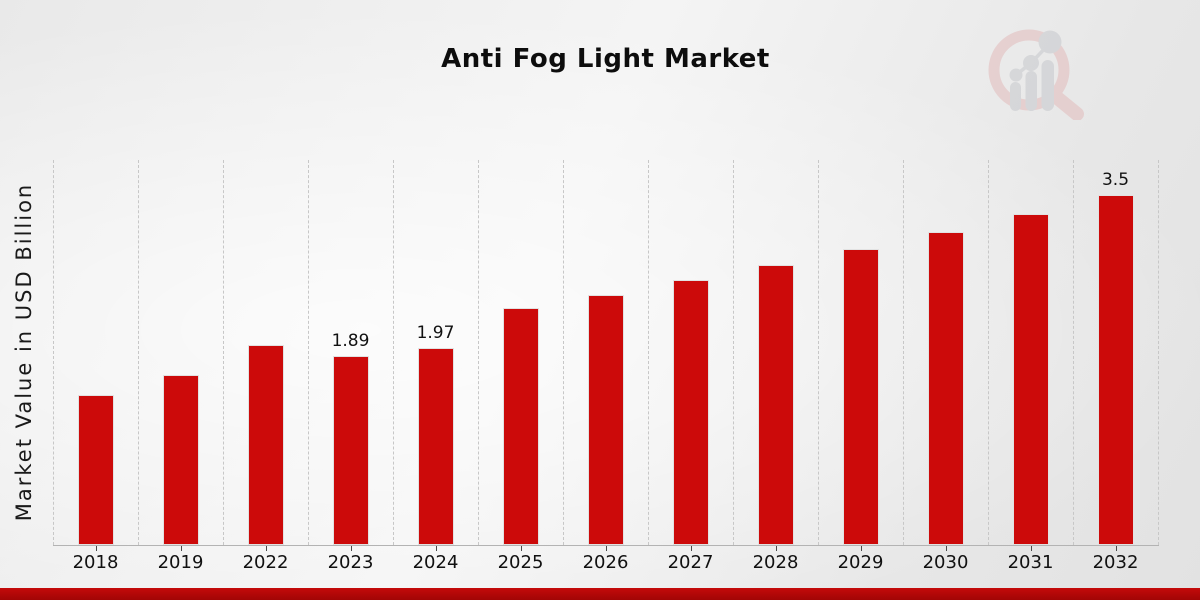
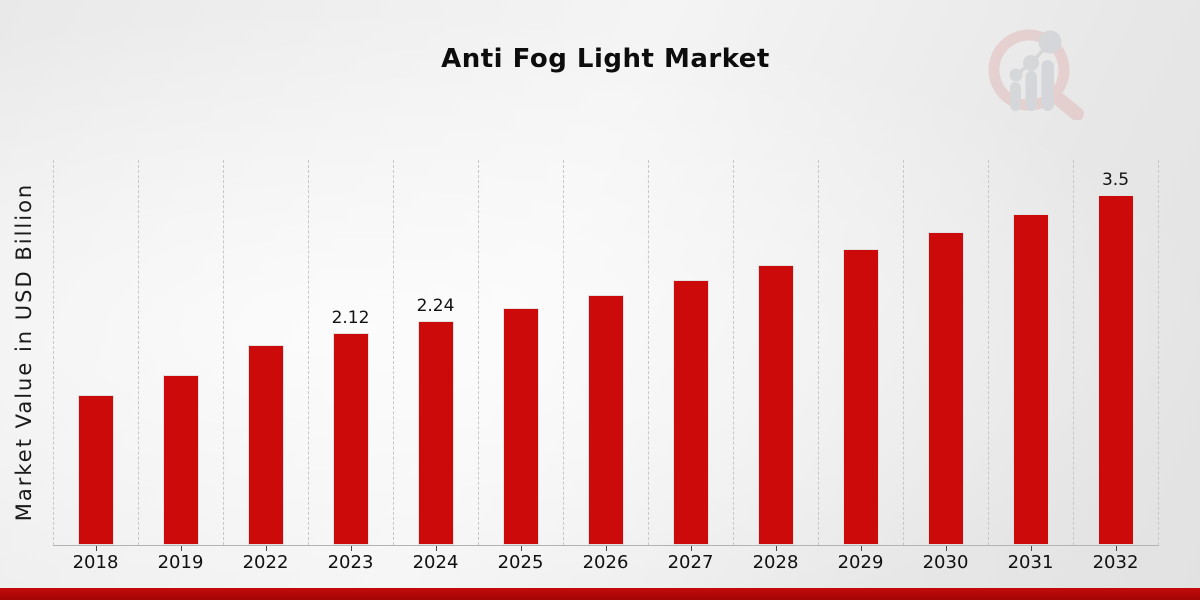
2023: 1.89 -> 2.12
2024: 1.97 -> 2.24
